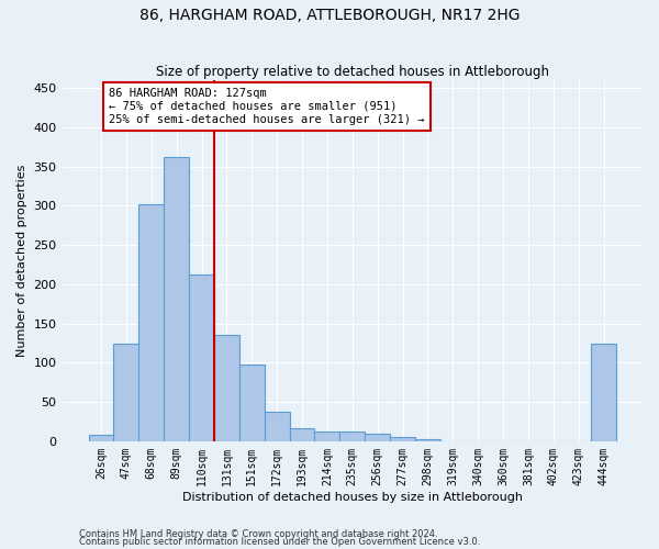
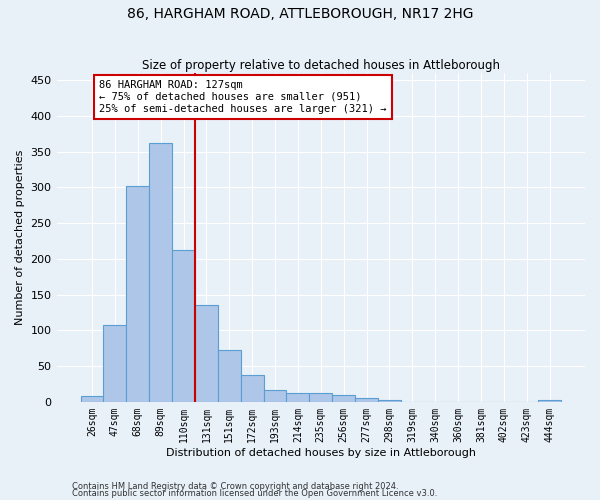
47sqm: 124 -> 108
151sqm: 98 -> 72
444sqm: 124 -> 2
